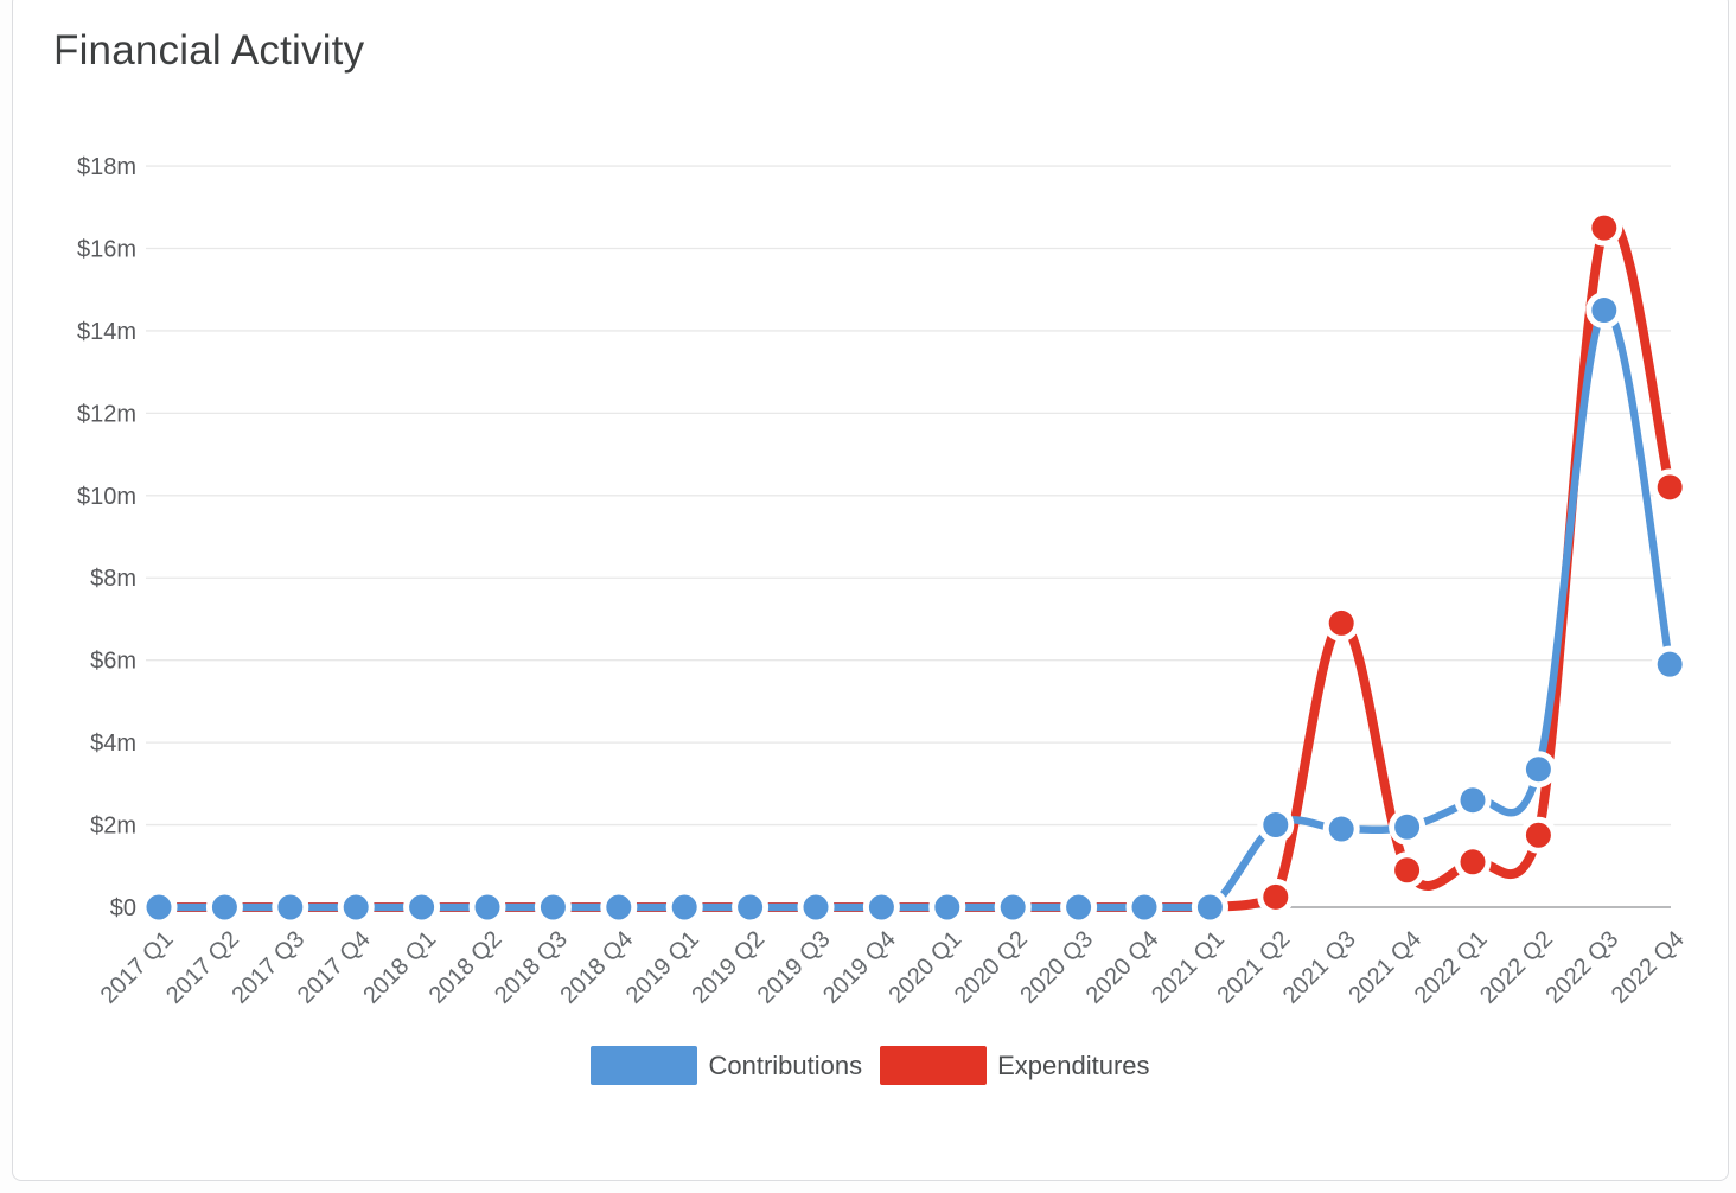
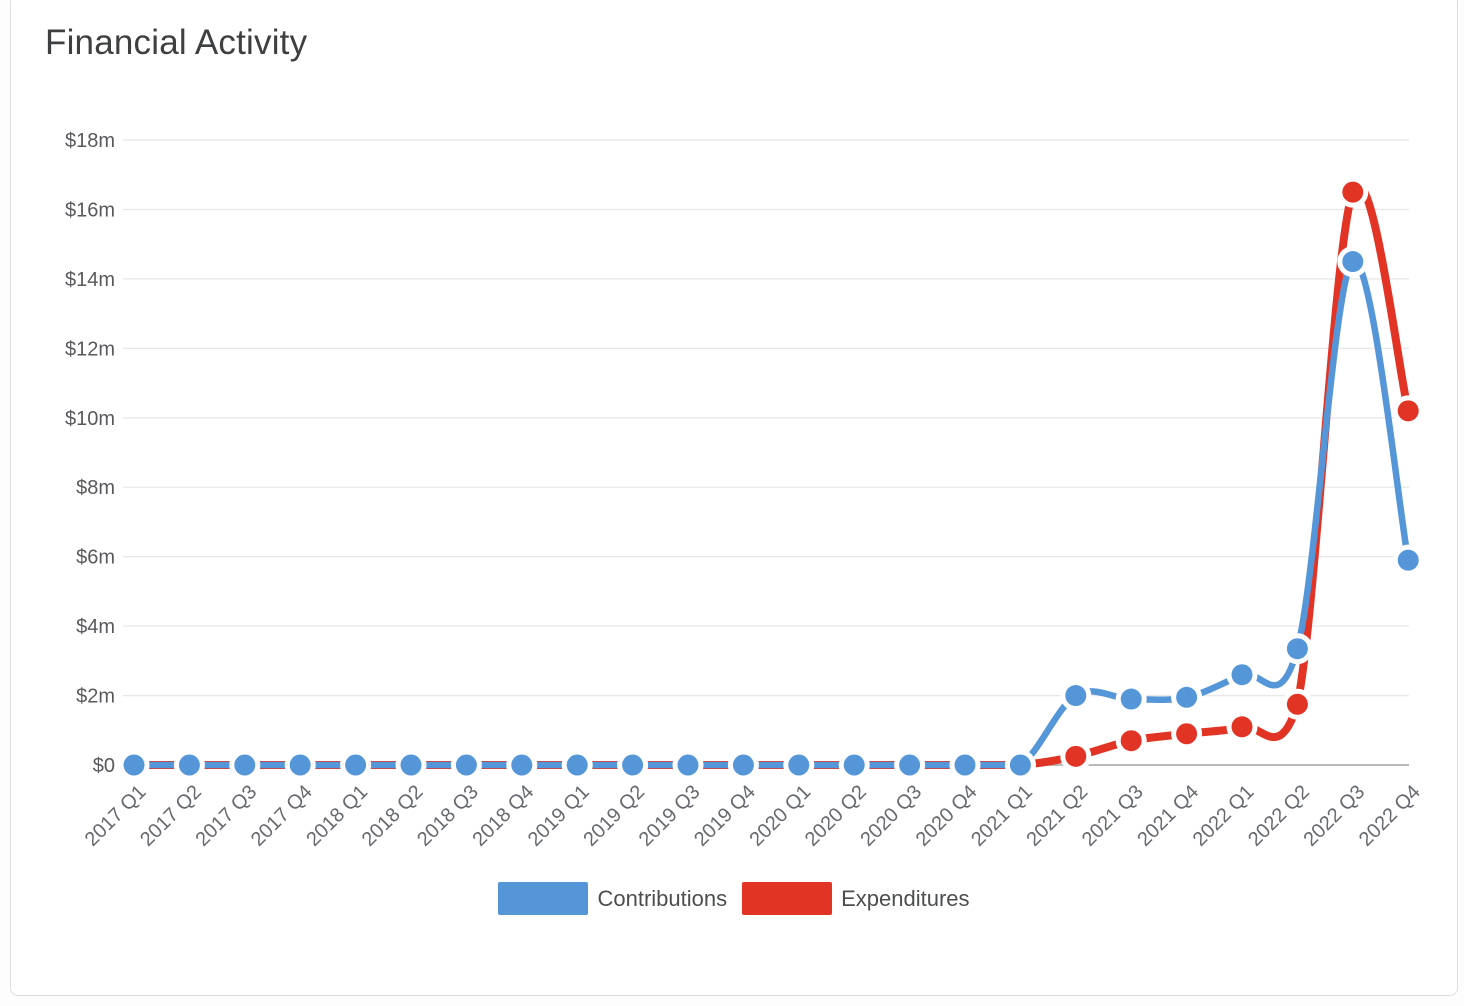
Expenditures/2021 Q3: $6.9m -> $0.7m
